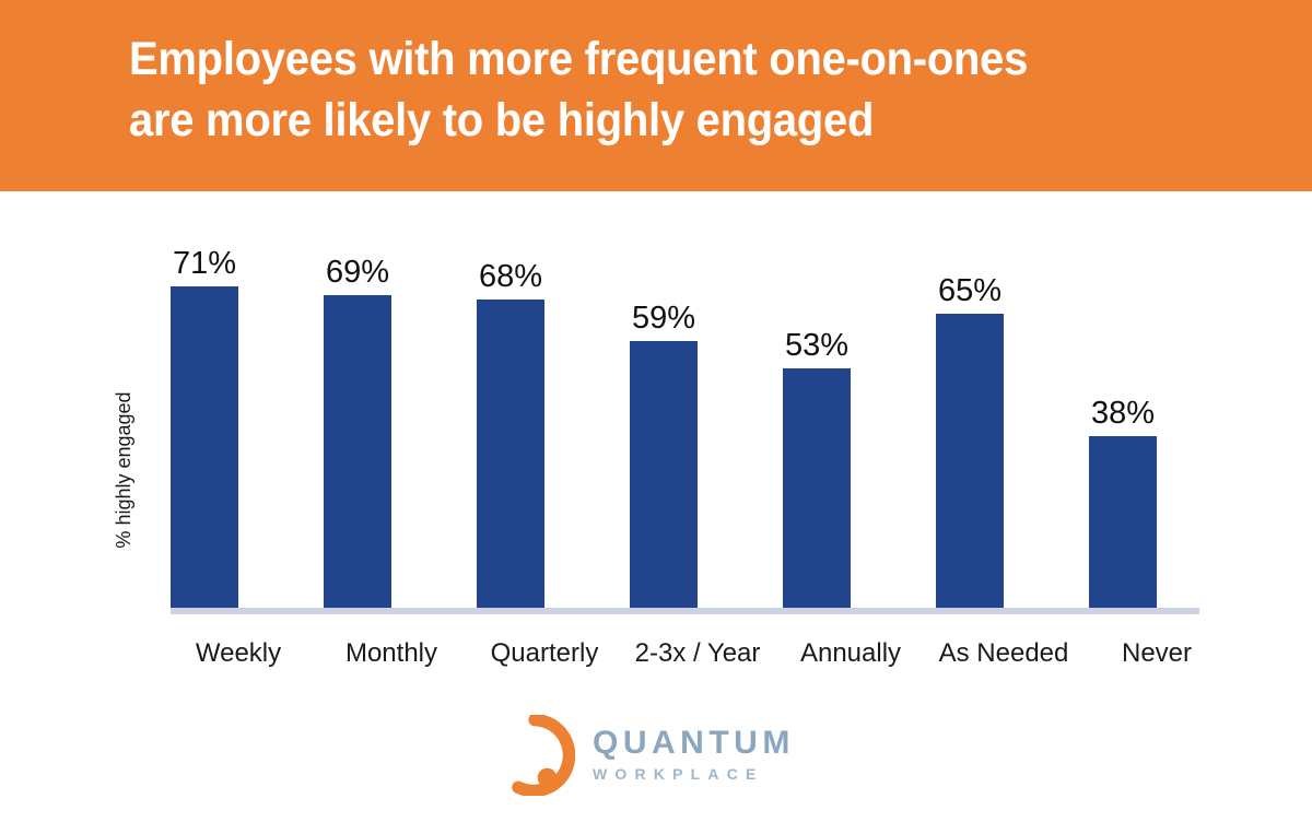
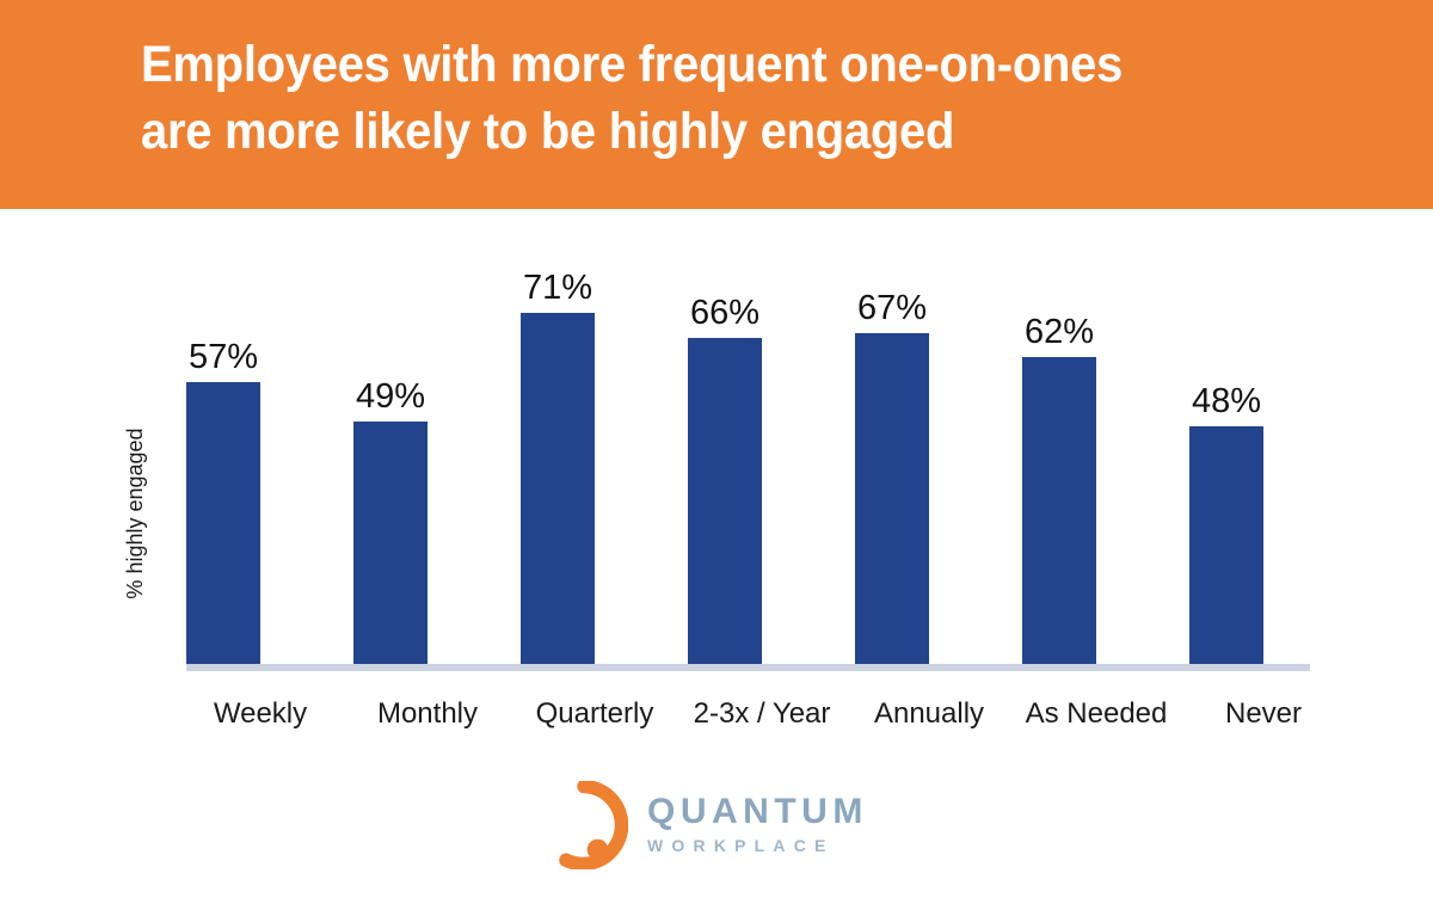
Weekly: 71% -> 57%
Monthly: 69% -> 49%
Quarterly: 68% -> 71%
2-3x / Year: 59% -> 66%
Annually: 53% -> 67%
As Needed: 65% -> 62%
Never: 38% -> 48%
